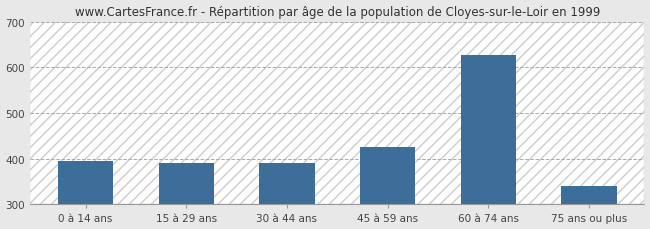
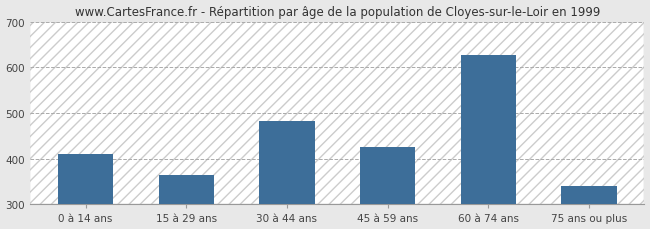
0 à 14 ans: 395 -> 410
15 à 29 ans: 390 -> 365
30 à 44 ans: 390 -> 483
